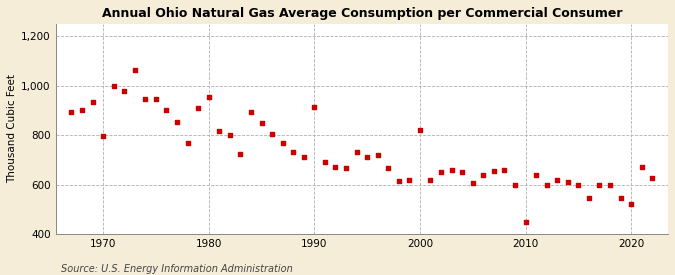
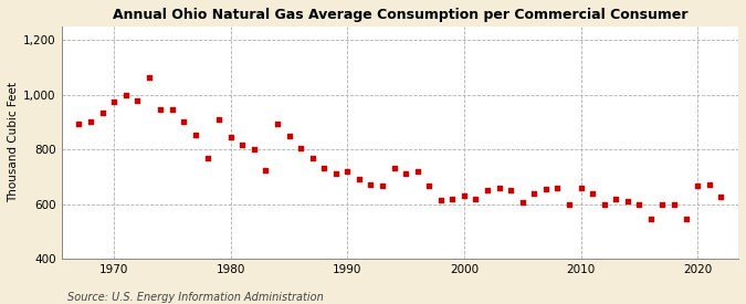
1970: 795 -> 975
1980: 955 -> 845
1990: 915 -> 720
2000: 820 -> 630
2010: 450 -> 660
2020: 520 -> 665
